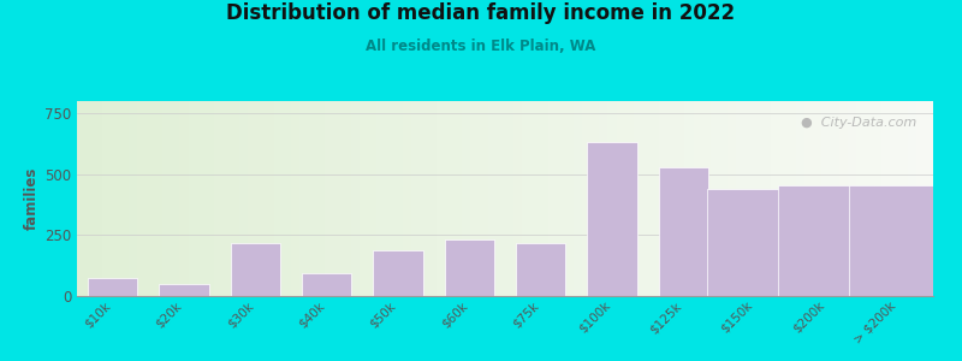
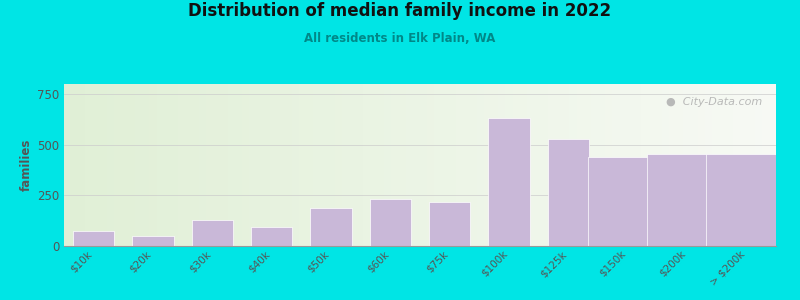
$30k: 215 -> 130
